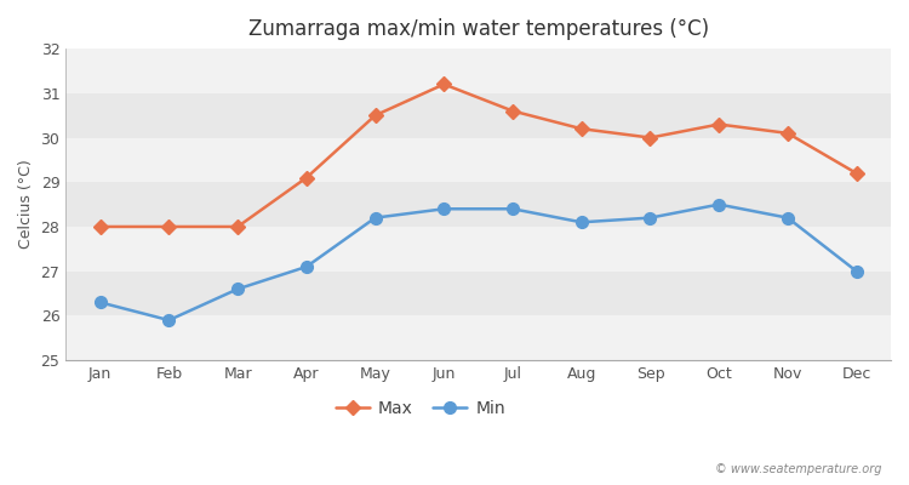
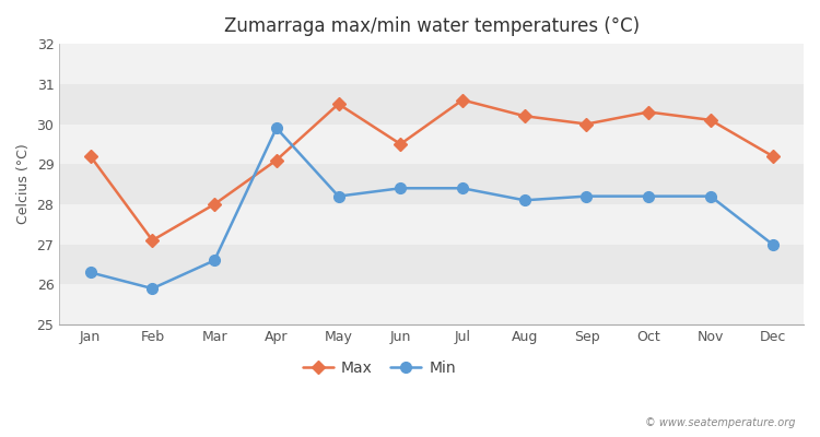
Max/Jan: 28.0 -> 29.2
Max/Feb: 28.0 -> 27.1
Min/Apr: 27.1 -> 29.9
Max/Jun: 31.2 -> 29.5
Min/Oct: 28.5 -> 28.2
